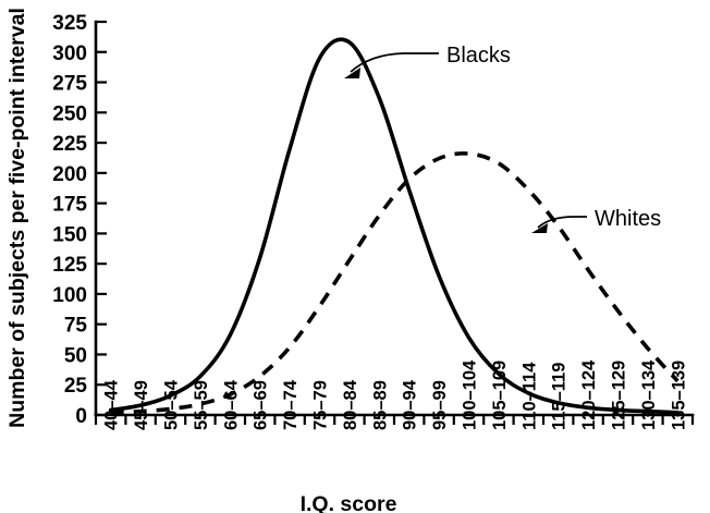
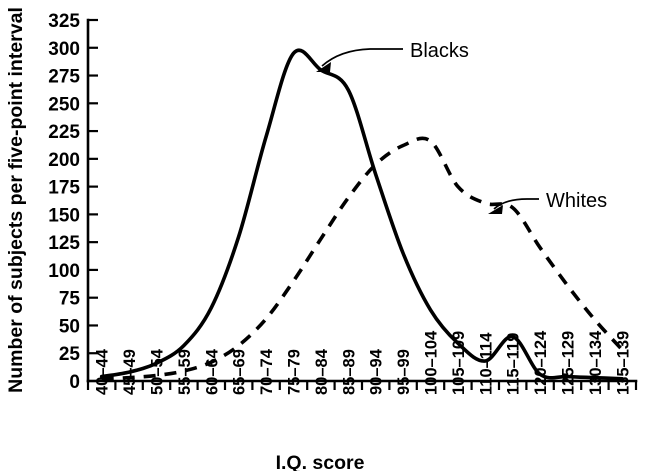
Blacks/80–84: 308 -> 280
Whites/105–109: 208 -> 175
Whites/110–114: 186 -> 160
Blacks/115–119: 10 -> 40
